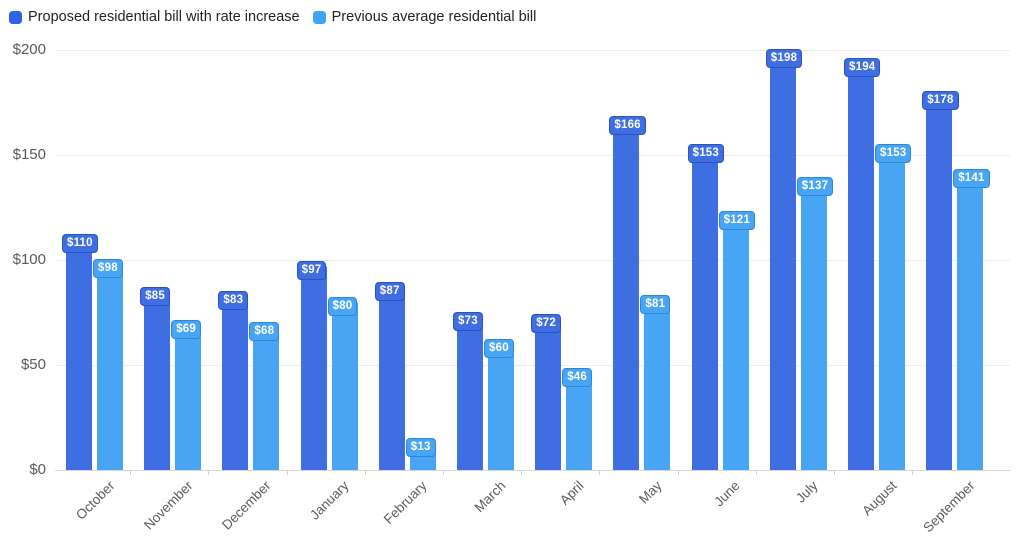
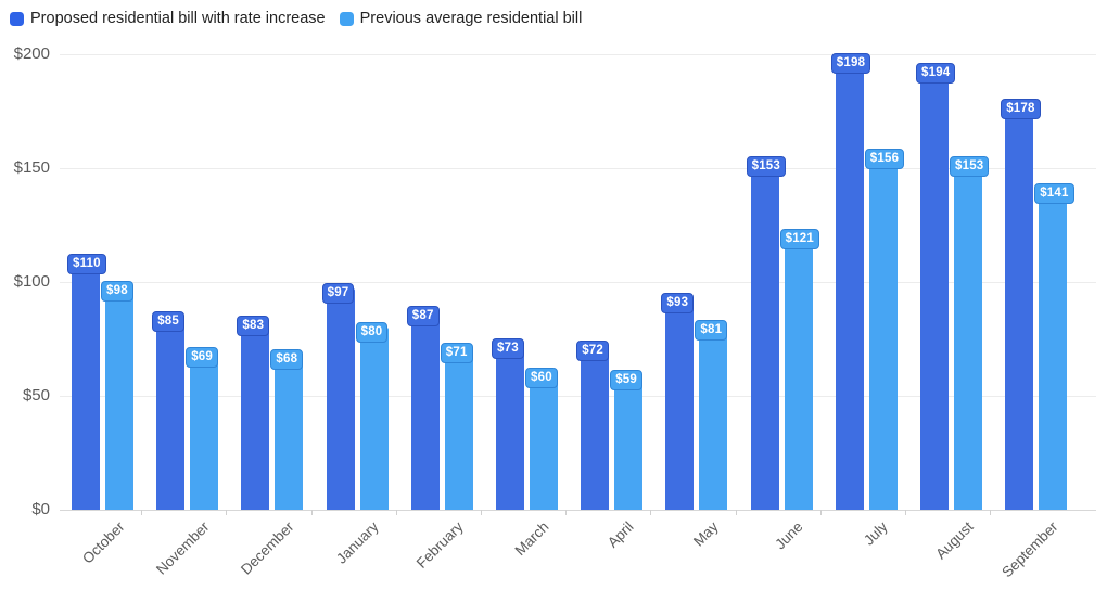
Previous average residential bill/February: $13 -> $71
Previous average residential bill/April: $46 -> $59
Proposed residential bill with rate increase/May: $166 -> $93
Previous average residential bill/July: $137 -> $156
